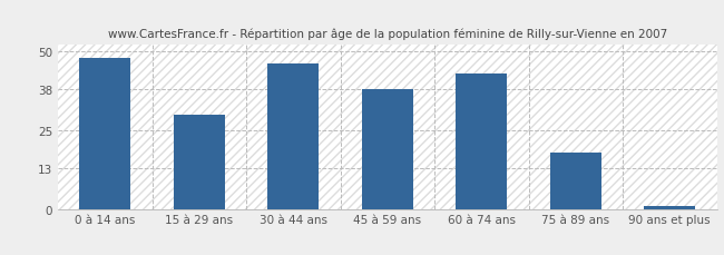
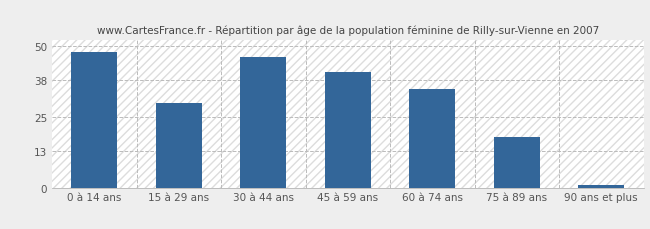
45 à 59 ans: 38 -> 41
60 à 74 ans: 43 -> 35
